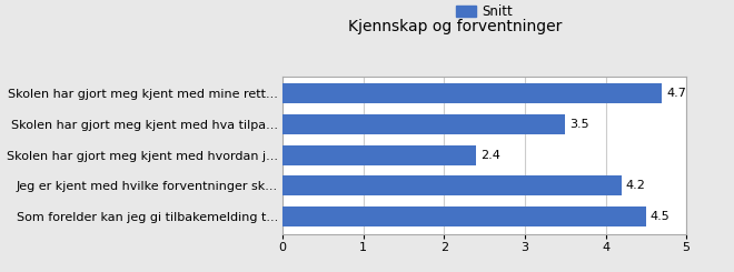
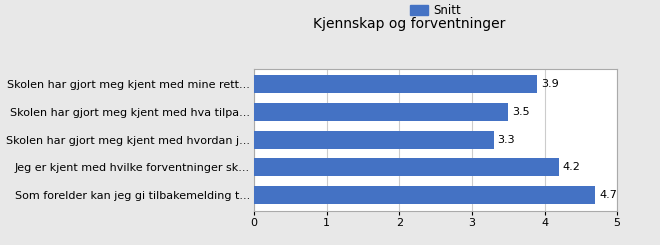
Skolen har gjort meg kjent med mine rett...: 4.7 -> 3.9
Skolen har gjort meg kjent med hvordan j...: 2.4 -> 3.3
Som forelder kan jeg gi tilbakemelding t...: 4.5 -> 4.7
